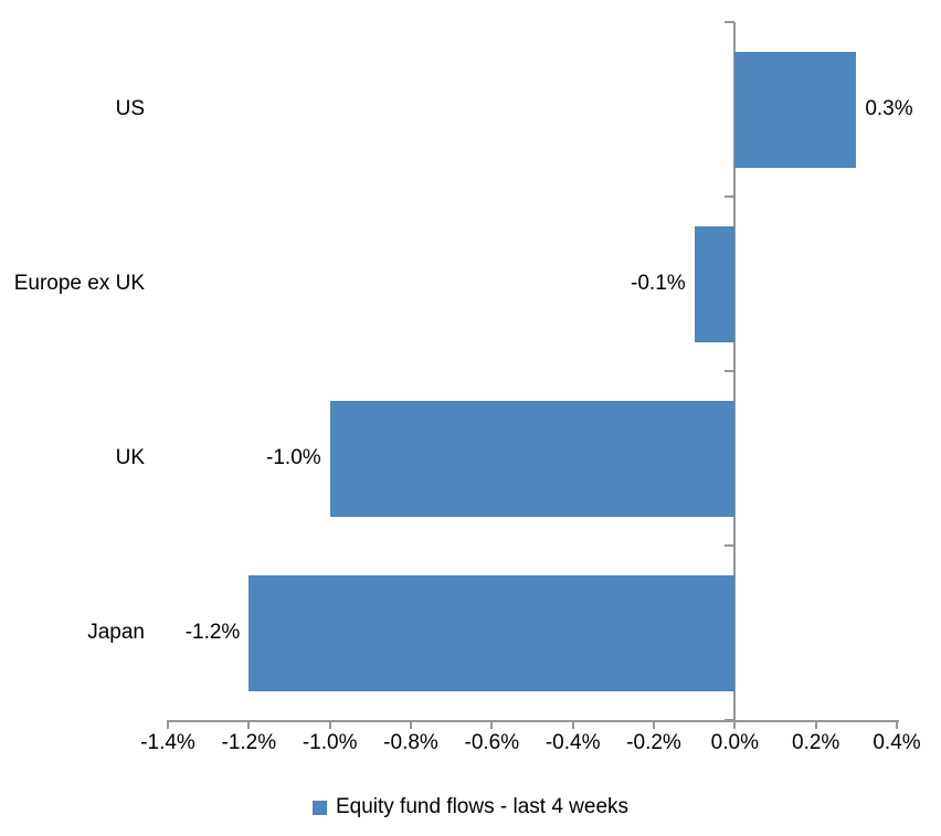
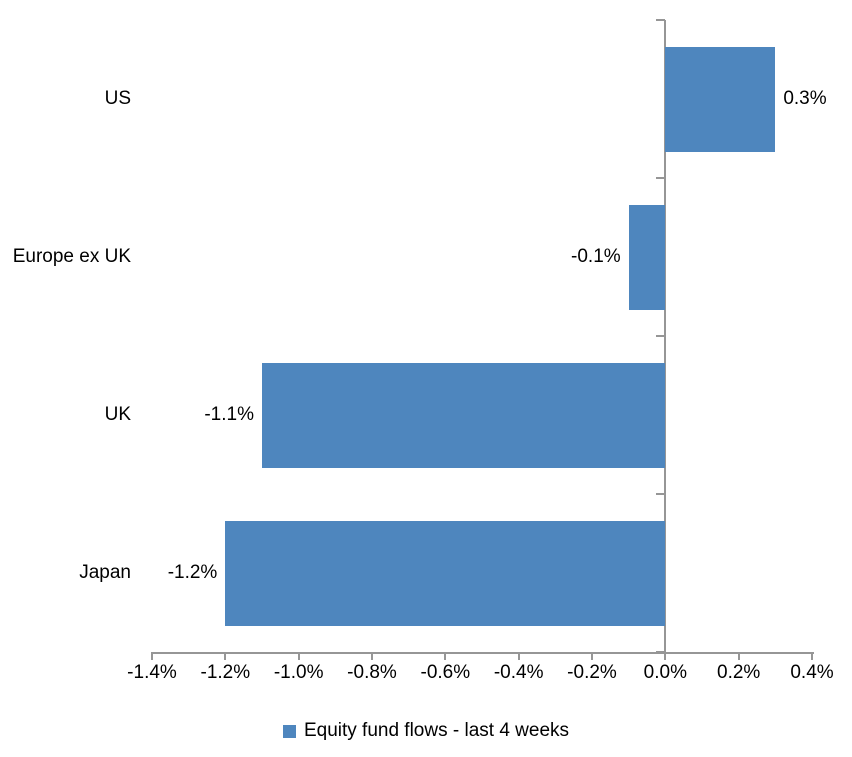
UK: -1.0% -> -1.1%
